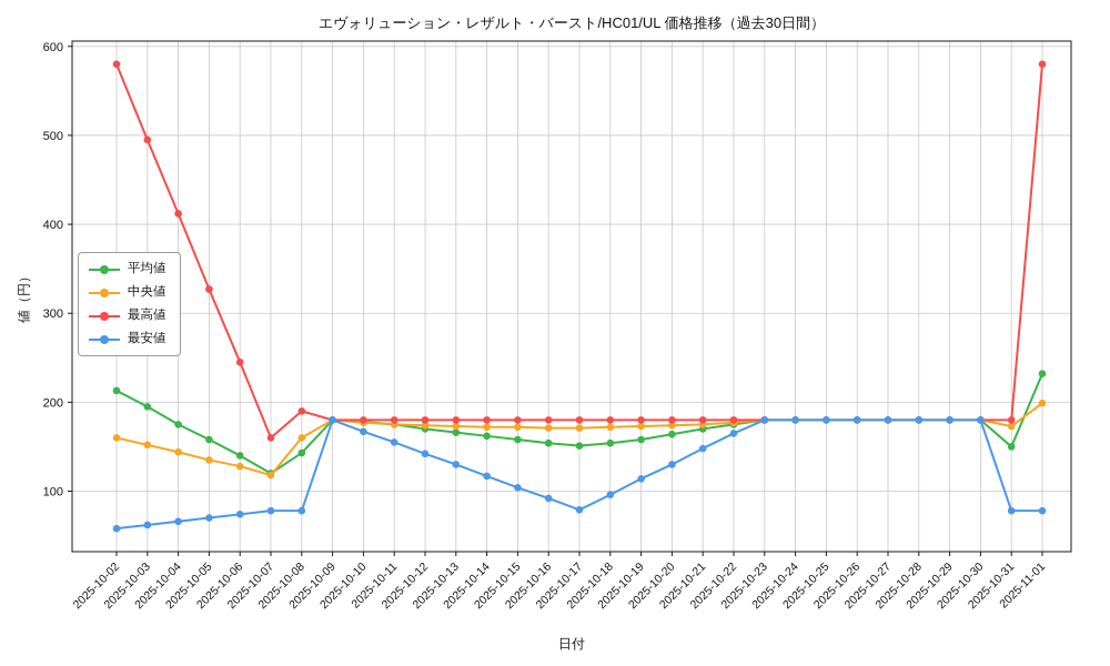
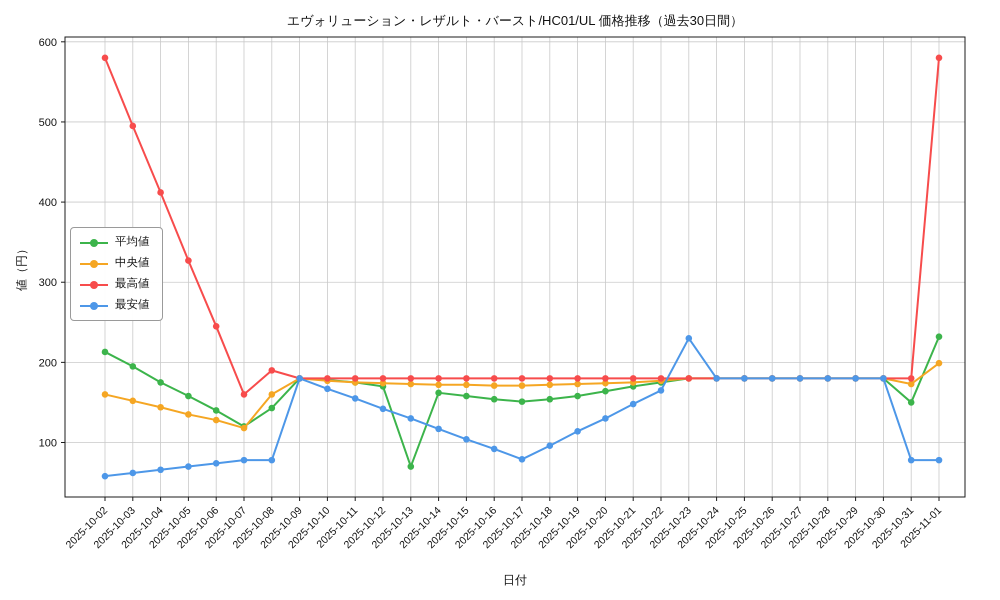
平均値/2025-10-13: 170 -> 70
最安値/2025-10-23: 180 -> 230
